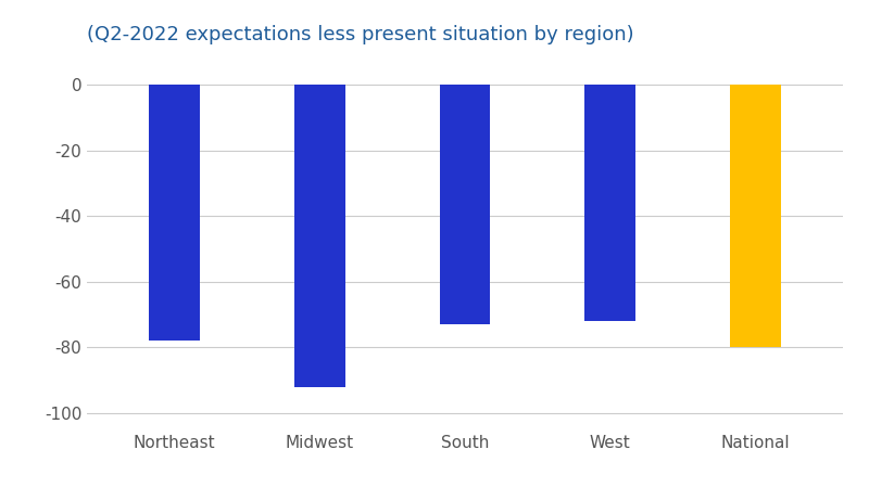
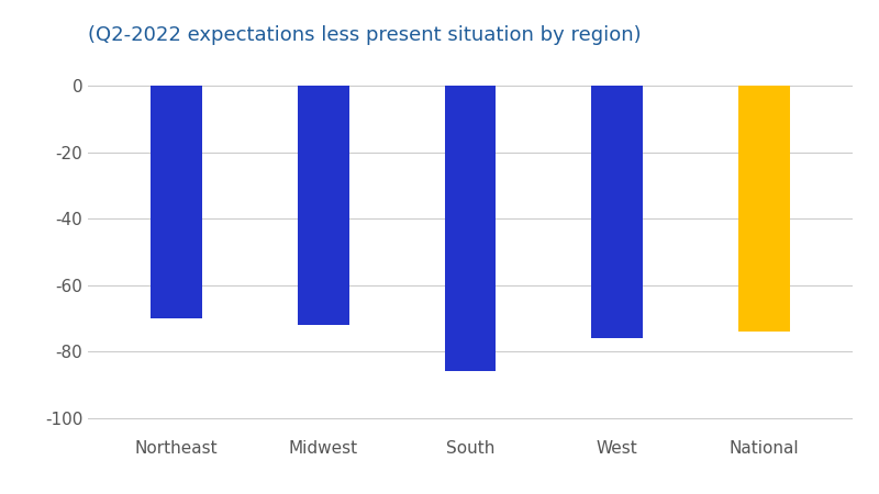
Northeast: -78 -> -70
Midwest: -92 -> -72
South: -73 -> -86
West: -72 -> -76
National: -80 -> -74
